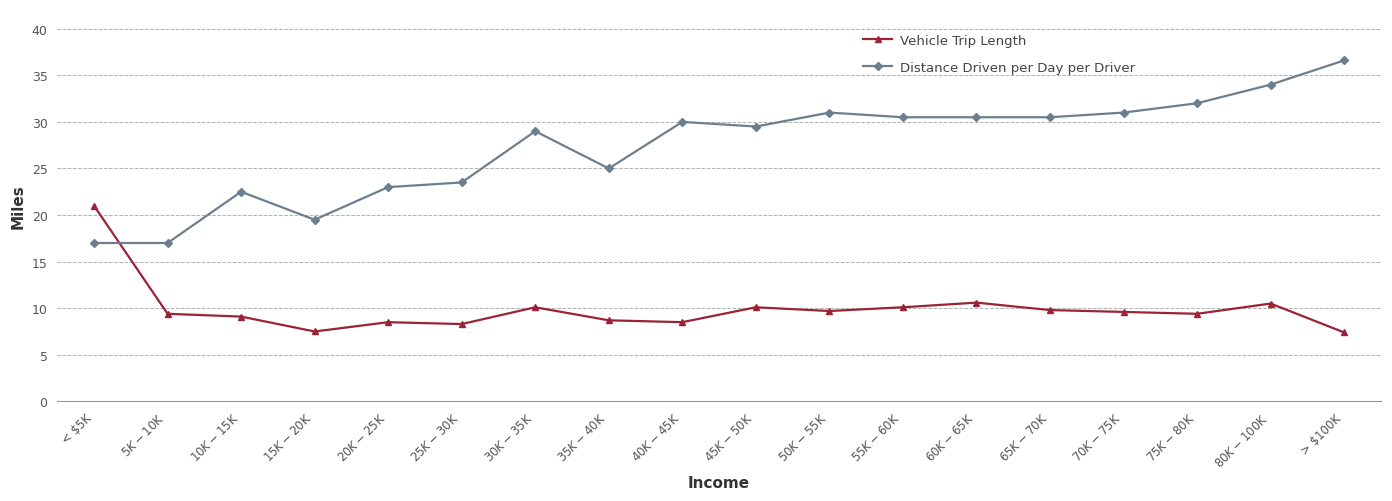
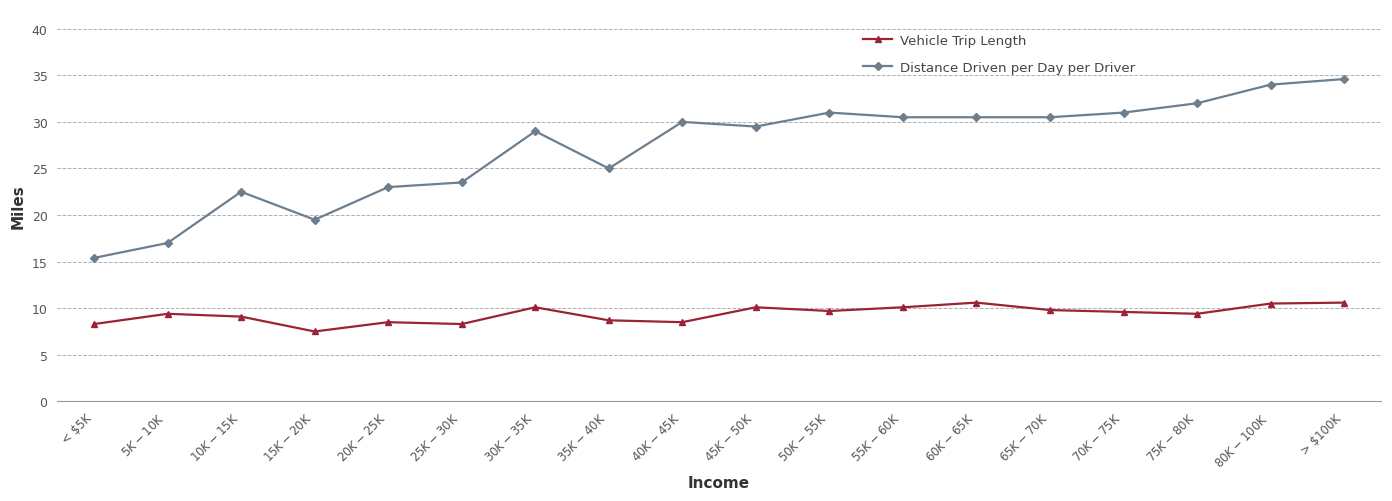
Vehicle Trip Length/< $5K: 21.0 -> 8.3
Distance Driven per Day per Driver/< $5K: 17.0 -> 15.4
Vehicle Trip Length/> $100K: 7.4 -> 10.6
Distance Driven per Day per Driver/> $100K: 36.6 -> 34.6
